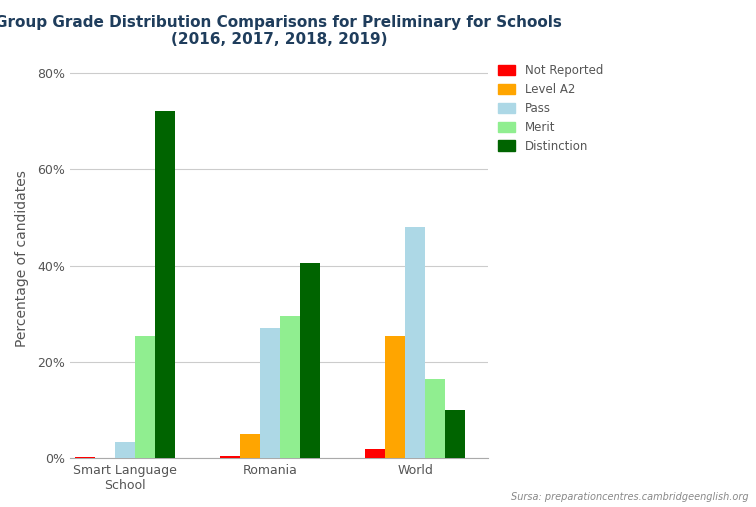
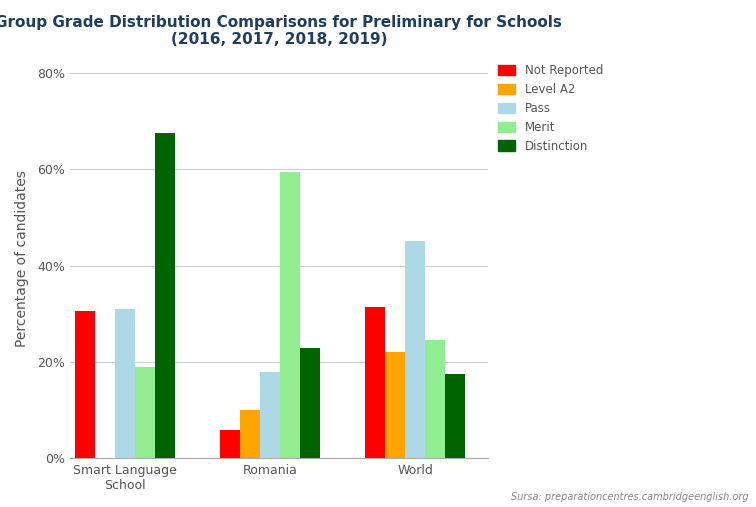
Not Reported/Smart Language School: 0.3% -> 30.5%
Pass/Smart Language School: 3.5% -> 31.0%
Merit/Smart Language School: 25.5% -> 19.0%
Distinction/Smart Language School: 72.0% -> 67.5%
Not Reported/Romania: 0.5% -> 6.0%
Level A2/Romania: 5.0% -> 10.0%
Pass/Romania: 27.0% -> 18.0%
Merit/Romania: 29.5% -> 59.5%
Distinction/Romania: 40.5% -> 23.0%
Not Reported/World: 2.0% -> 31.5%
Level A2/World: 25.5% -> 22.0%
Pass/World: 48.0% -> 45.0%
Merit/World: 16.5% -> 24.5%
Distinction/World: 10.0% -> 17.5%
